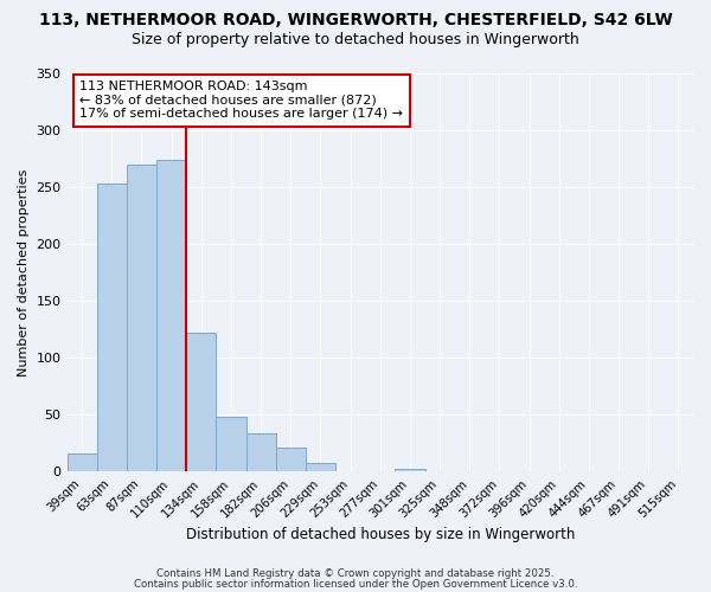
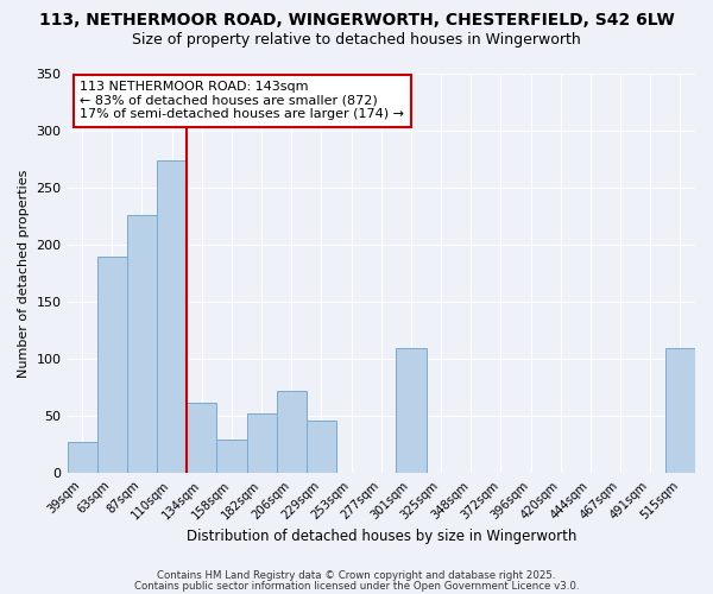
39sqm: 16 -> 28
63sqm: 253 -> 190
87sqm: 269 -> 226
134sqm: 122 -> 62
158sqm: 48 -> 30
182sqm: 34 -> 52
206sqm: 21 -> 72
229sqm: 8 -> 46
301sqm: 3 -> 110
515sqm: 1 -> 110
